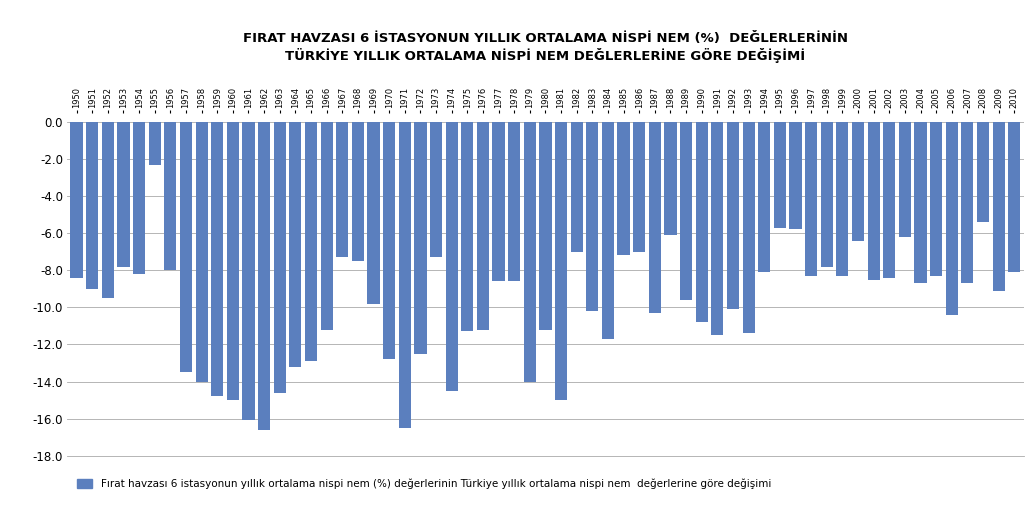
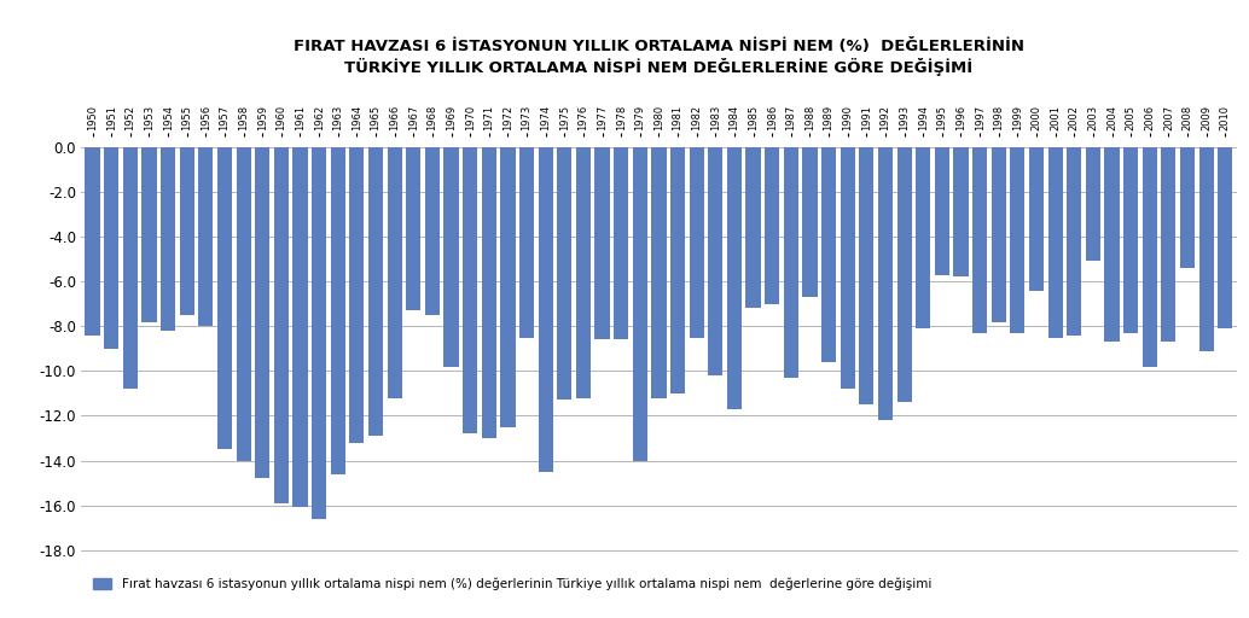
1952: -9.5 -> -10.8
1955: -2.3 -> -7.5
1960: -15.0 -> -15.9
1971: -16.5 -> -13.0
1973: -7.3 -> -8.5
1981: -15.0 -> -11.0
1982: -7.0 -> -8.5
1988: -6.1 -> -6.7
1992: -10.1 -> -12.2
2003: -6.2 -> -5.1
2006: -10.4 -> -9.8
